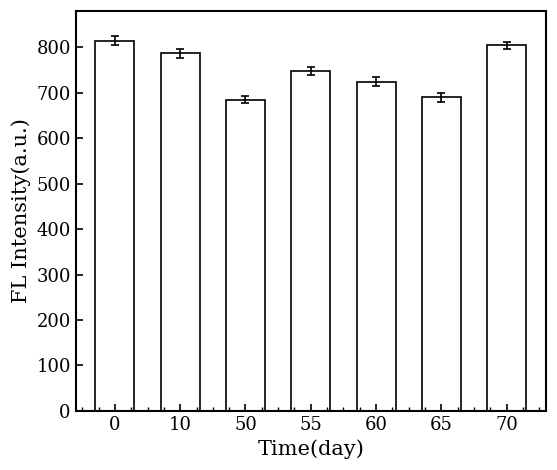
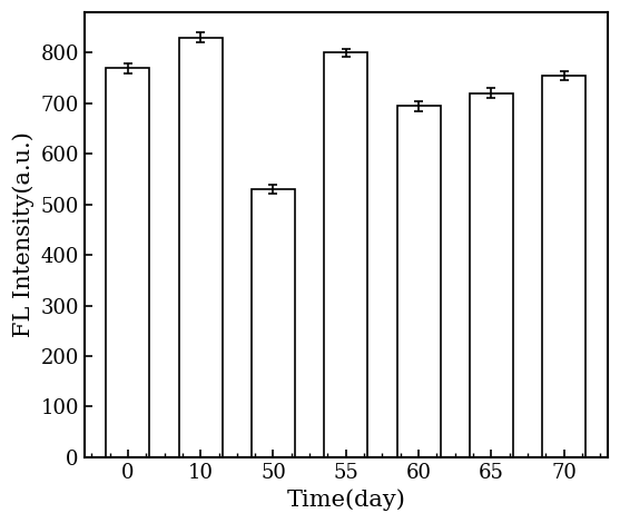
0: 815 -> 770
10: 787 -> 830
50: 685 -> 530
55: 748 -> 800
60: 725 -> 695
65: 690 -> 720
70: 805 -> 755
